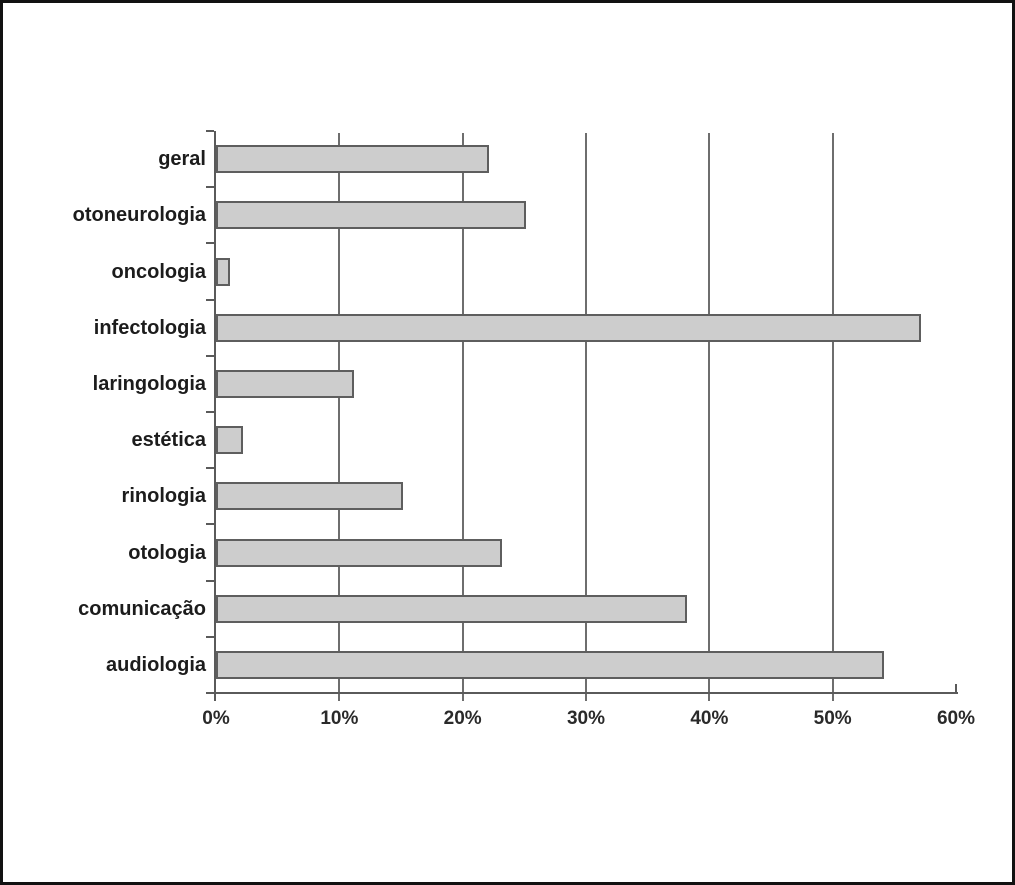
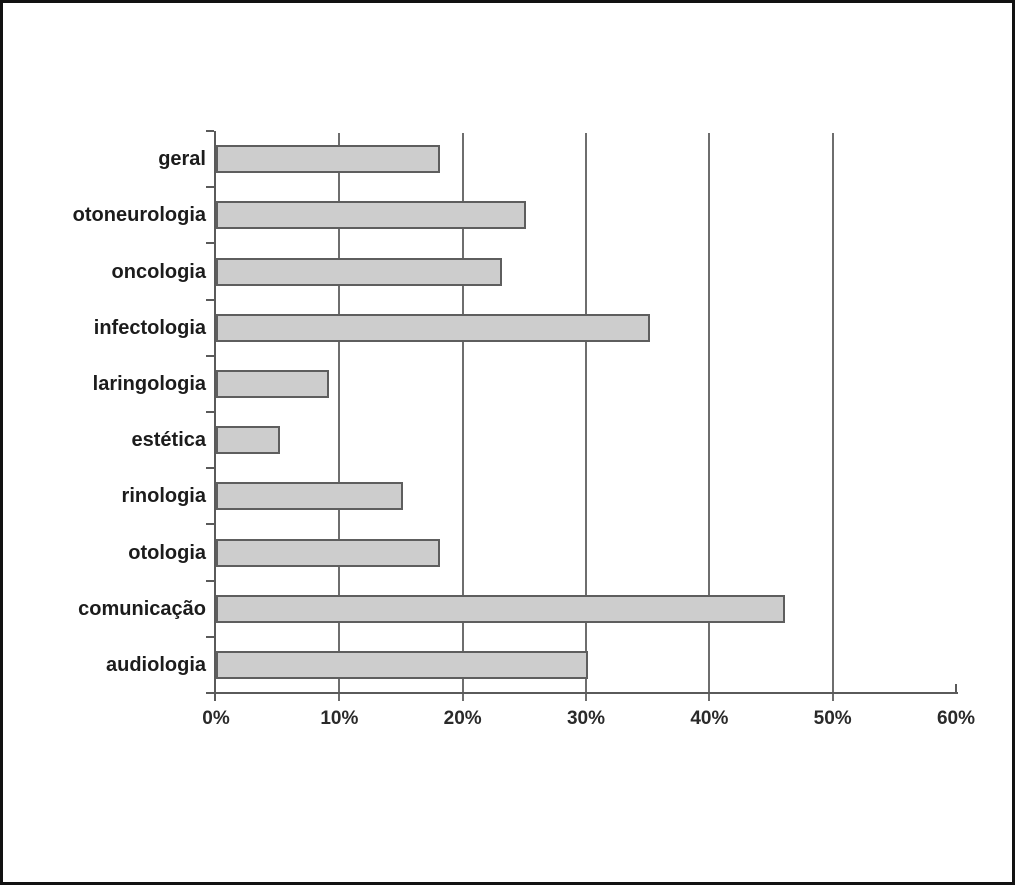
geral: 22% -> 18%
oncologia: 1% -> 23%
infectologia: 57% -> 35%
laringologia: 11% -> 9%
estética: 2% -> 5%
otologia: 23% -> 18%
comunicação: 38% -> 46%
audiologia: 54% -> 30%
